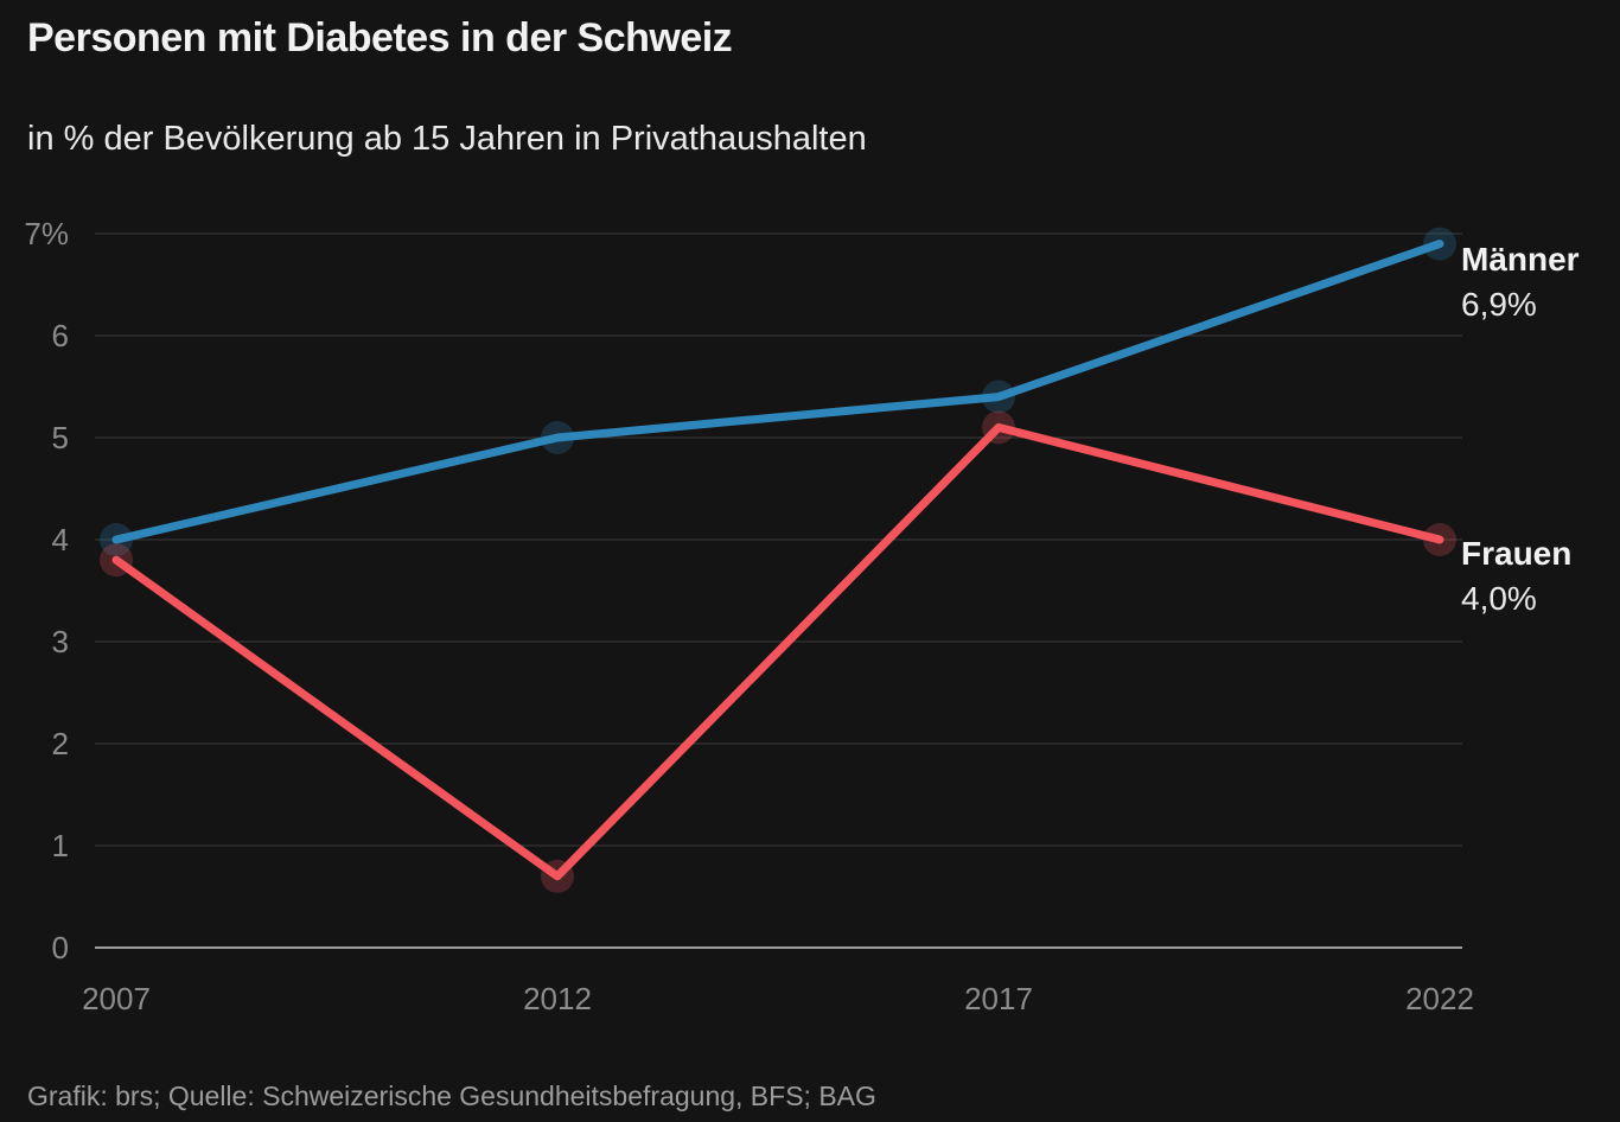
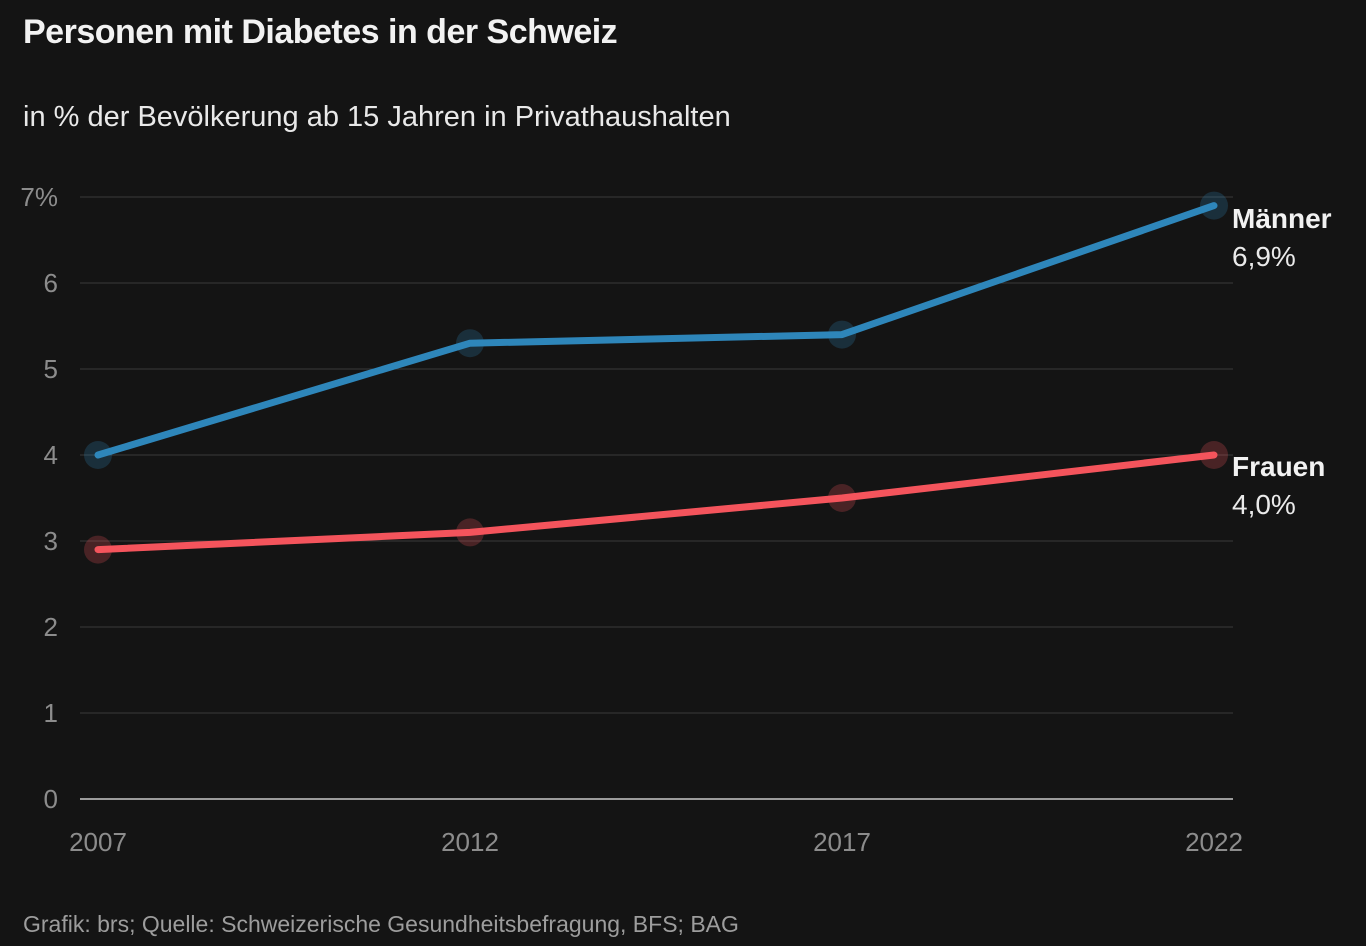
Frauen/2007: 3.8% -> 2.9%
Männer/2012: 5.0% -> 5.3%
Frauen/2012: 0.7% -> 3.1%
Frauen/2017: 5.1% -> 3.5%
